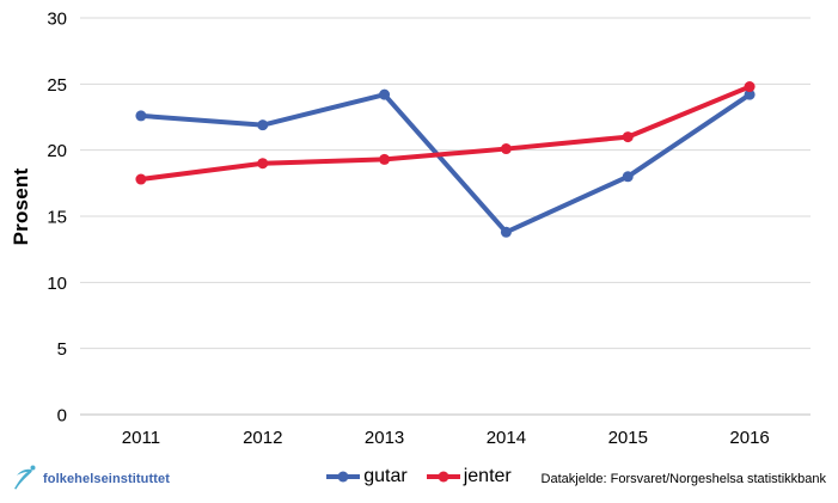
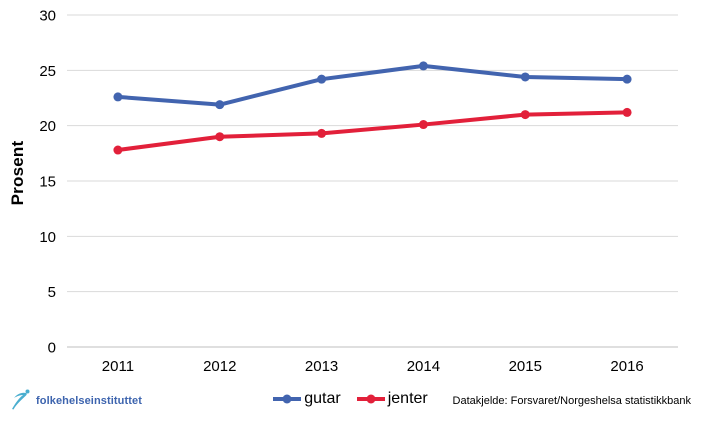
gutar/2014: 13.8 -> 25.4
gutar/2015: 18.0 -> 24.4
jenter/2016: 24.8 -> 21.2
